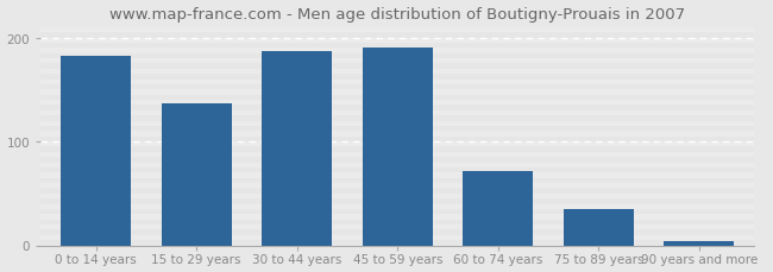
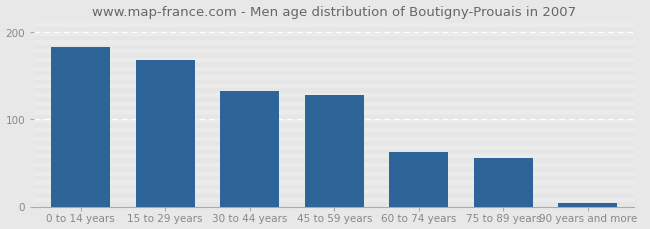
15 to 29 years: 137 -> 168
30 to 44 years: 187 -> 132
45 to 59 years: 191 -> 128
60 to 74 years: 72 -> 62
75 to 89 years: 35 -> 56
